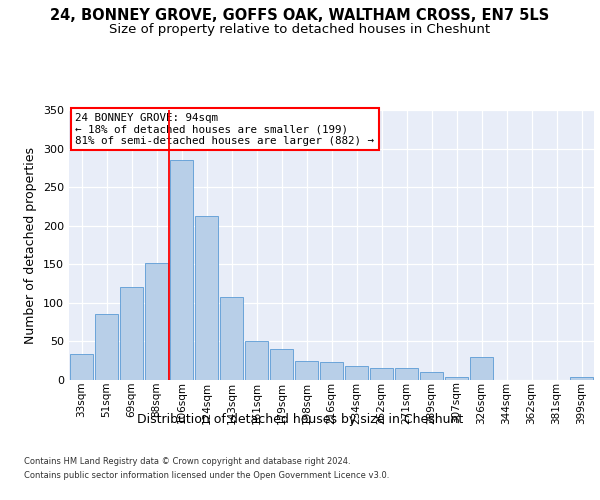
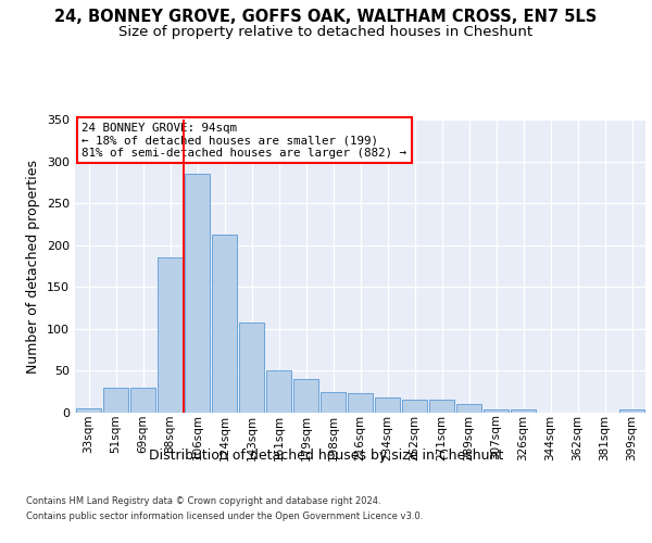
33sqm: 34 -> 5
51sqm: 86 -> 30
69sqm: 120 -> 30
88sqm: 152 -> 185
326sqm: 30 -> 4
